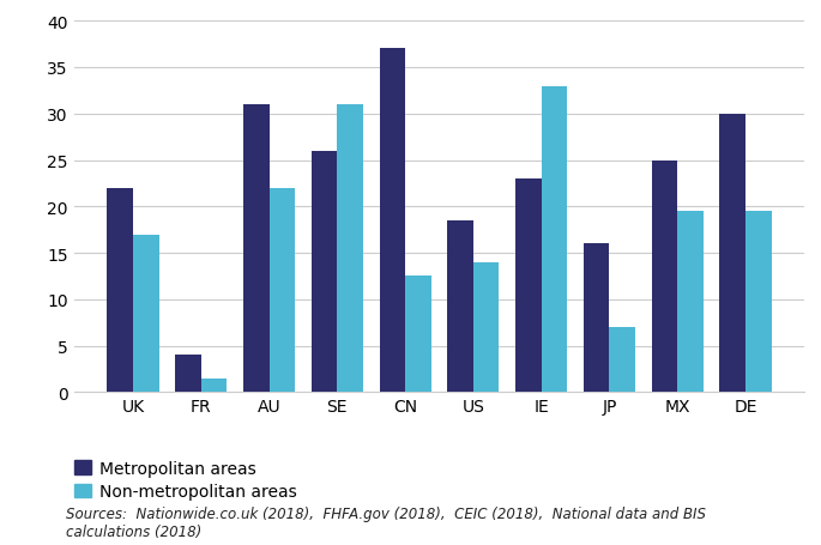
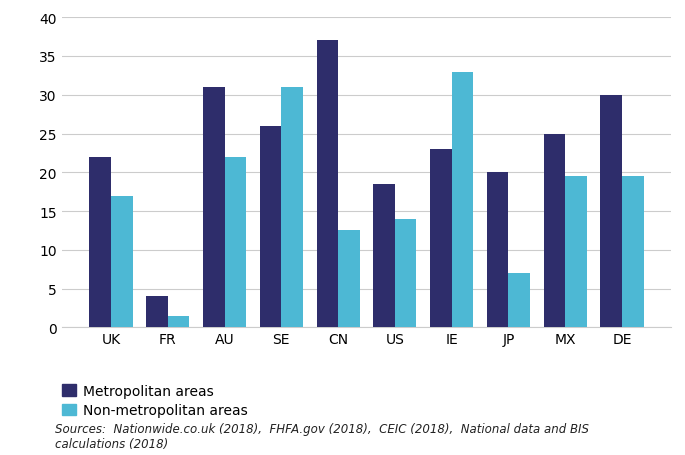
Metropolitan areas/JP: 16.0 -> 20.0
